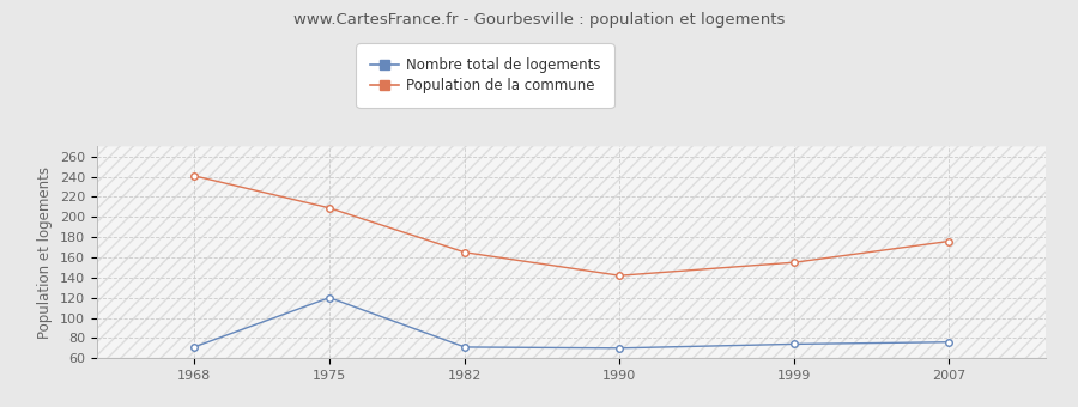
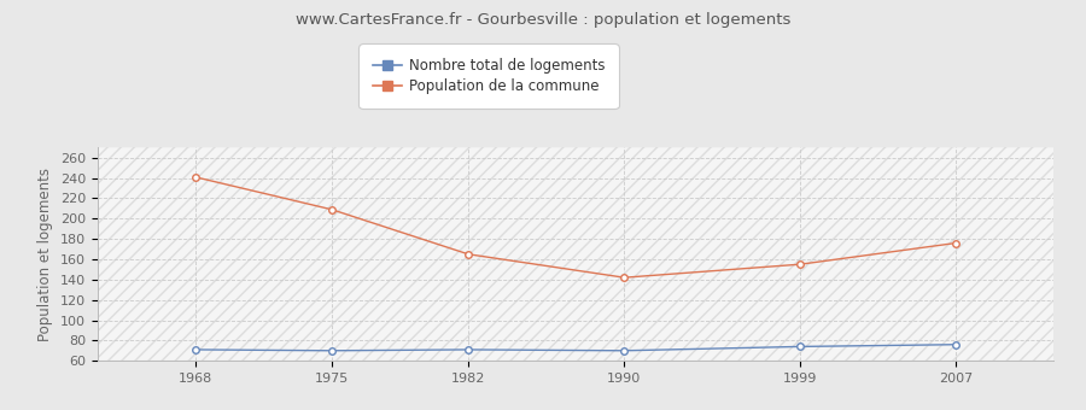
Nombre total de logements/1975: 120 -> 70
